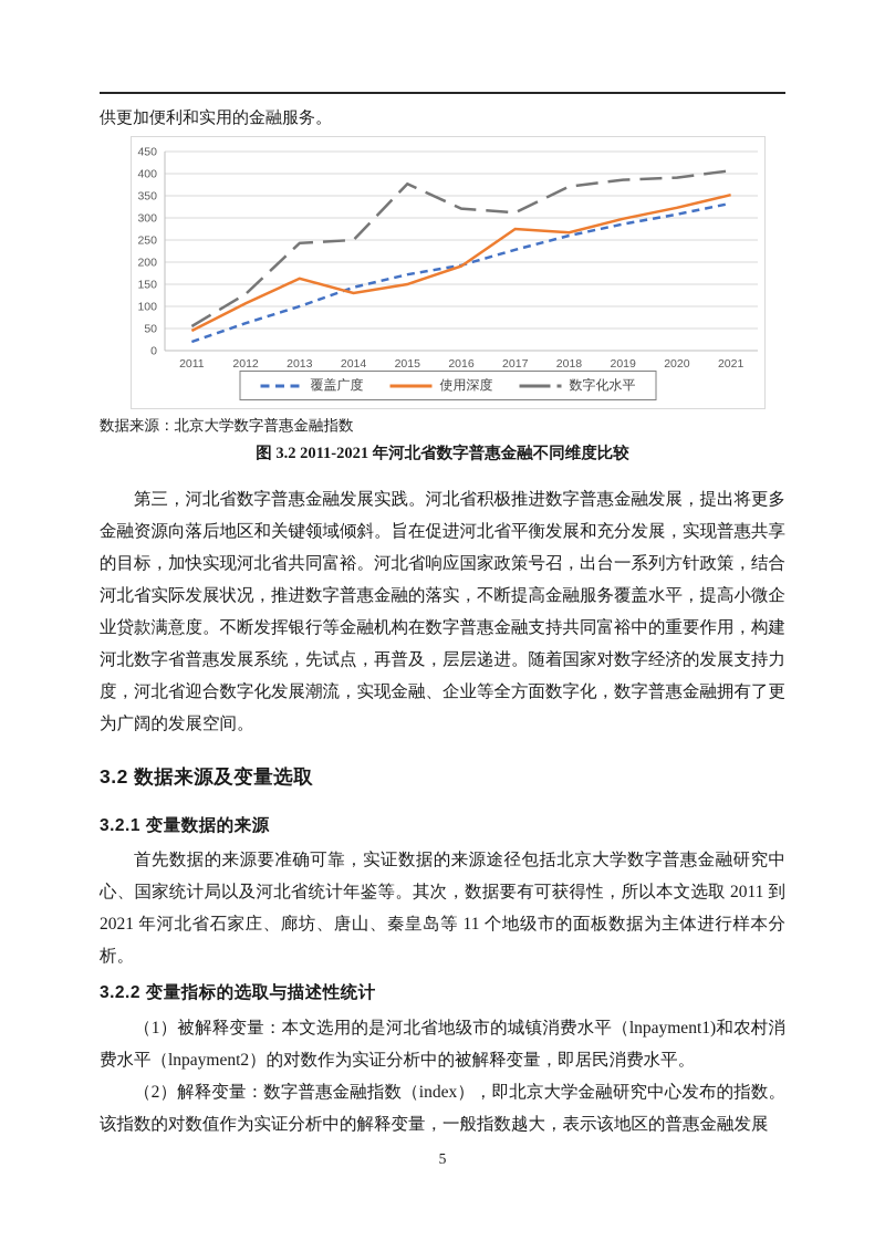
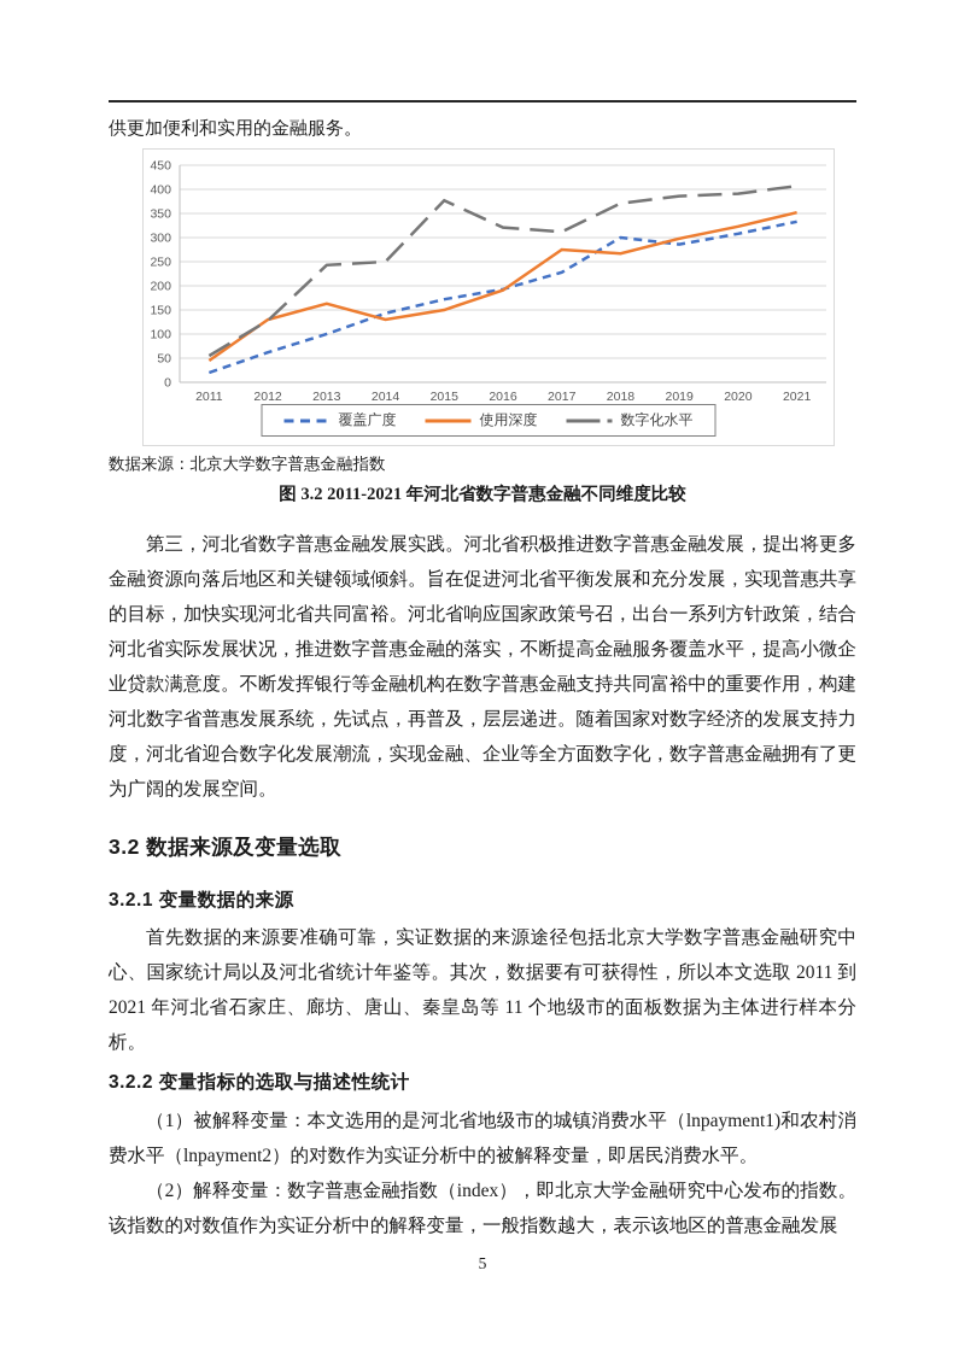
使用深度/2012: 110 -> 130
覆盖广度/2018: 260 -> 300
